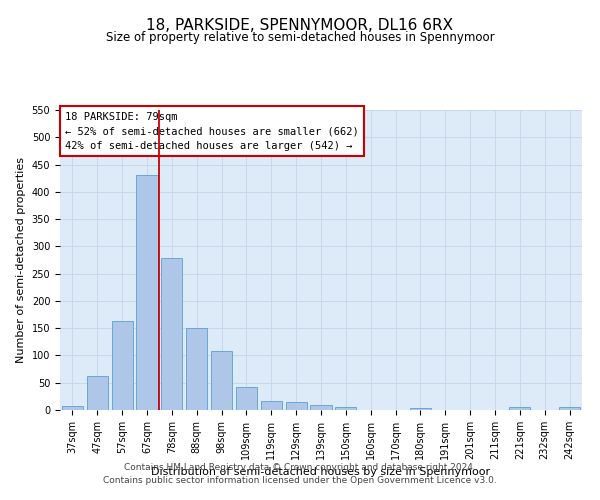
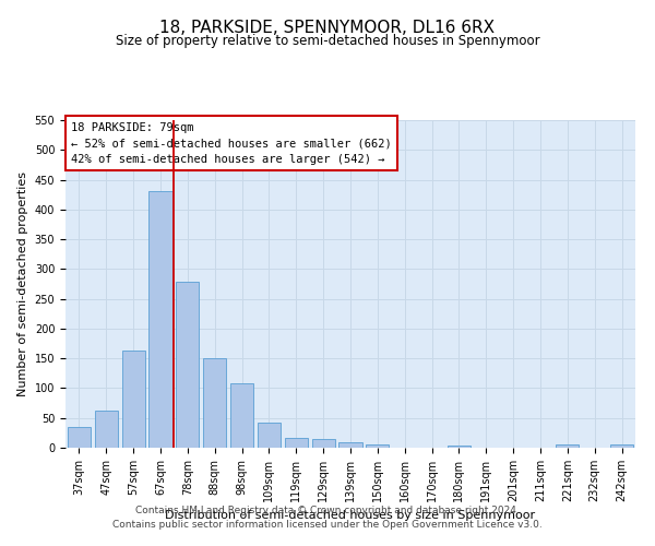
37sqm: 8 -> 34
